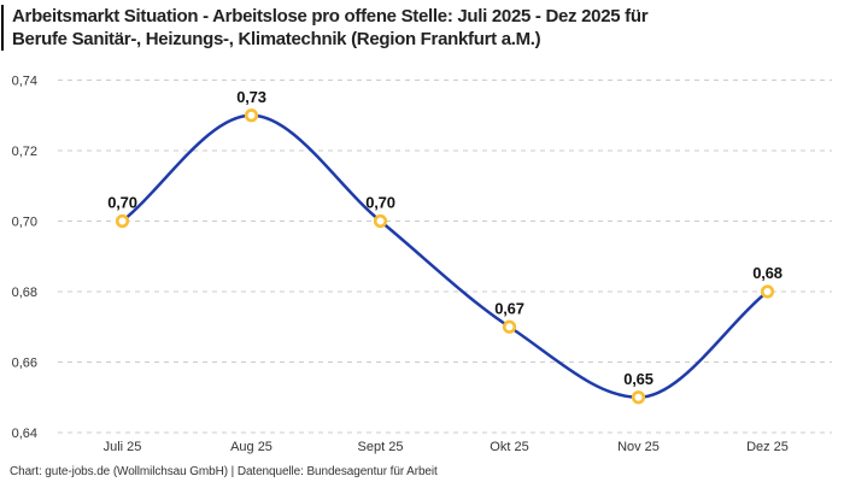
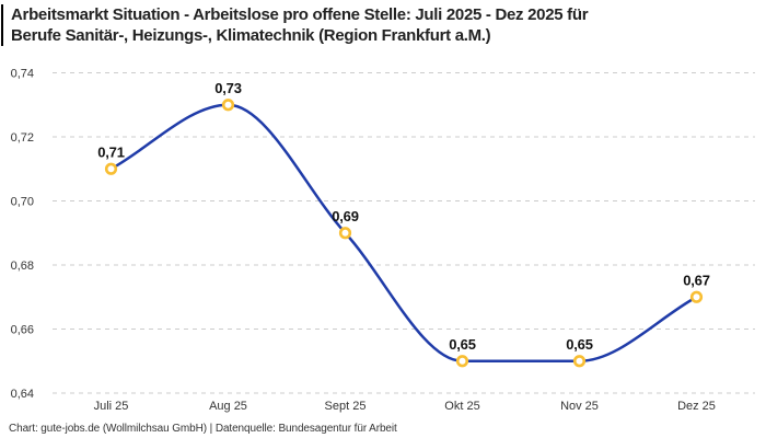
Juli 25: 0,70 -> 0,71
Sept 25: 0,70 -> 0,69
Okt 25: 0,67 -> 0,65
Dez 25: 0,68 -> 0,67
